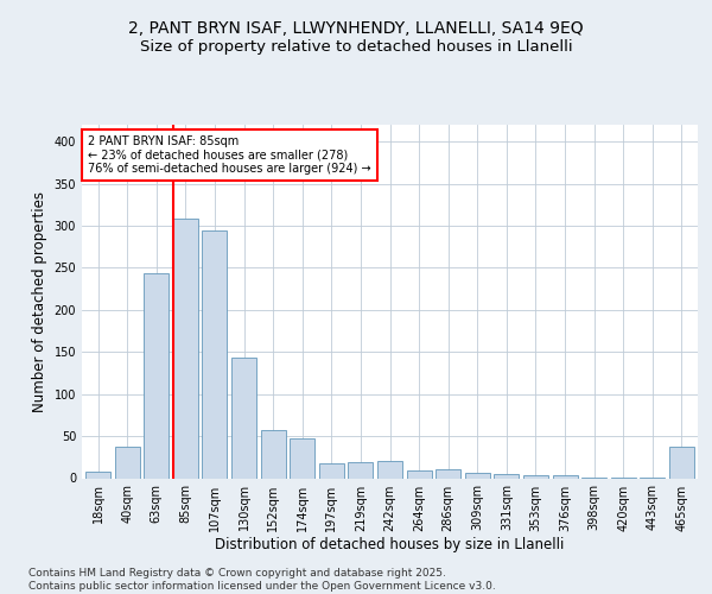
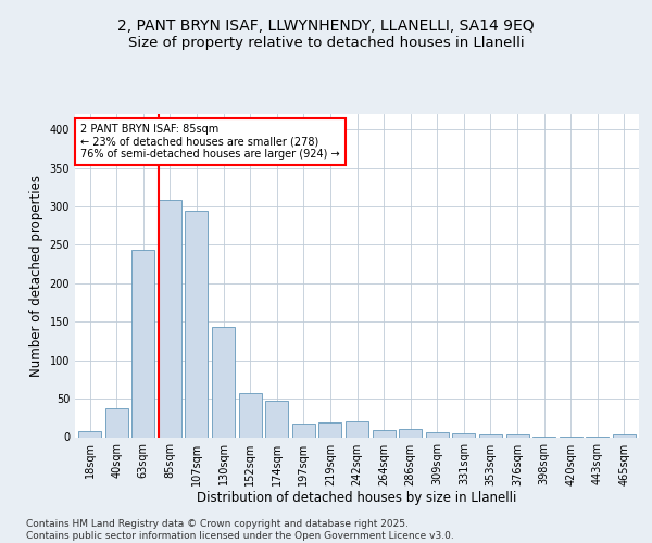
465sqm: 38 -> 4
